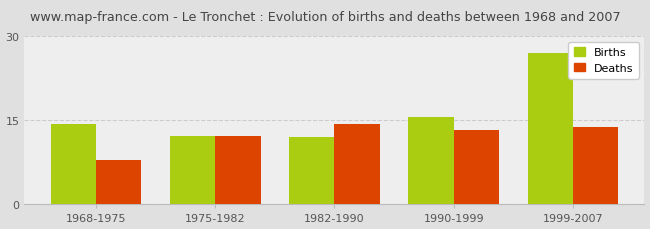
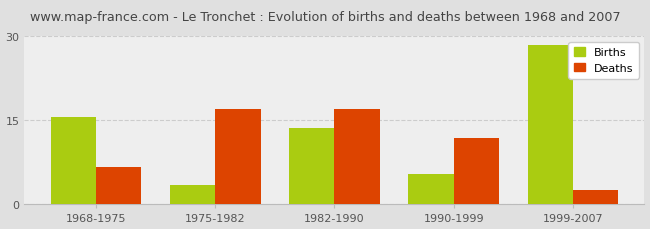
Births/1968-1975: 14.3 -> 15.6
Deaths/1968-1975: 8.0 -> 6.6
Births/1975-1982: 12.2 -> 3.4
Deaths/1975-1982: 12.2 -> 17.0
Births/1982-1990: 12.0 -> 13.6
Deaths/1982-1990: 14.3 -> 17.0
Births/1990-1999: 15.5 -> 5.4
Deaths/1990-1999: 13.2 -> 11.8
Births/1999-2007: 27.0 -> 28.4
Deaths/1999-2007: 13.8 -> 2.6
